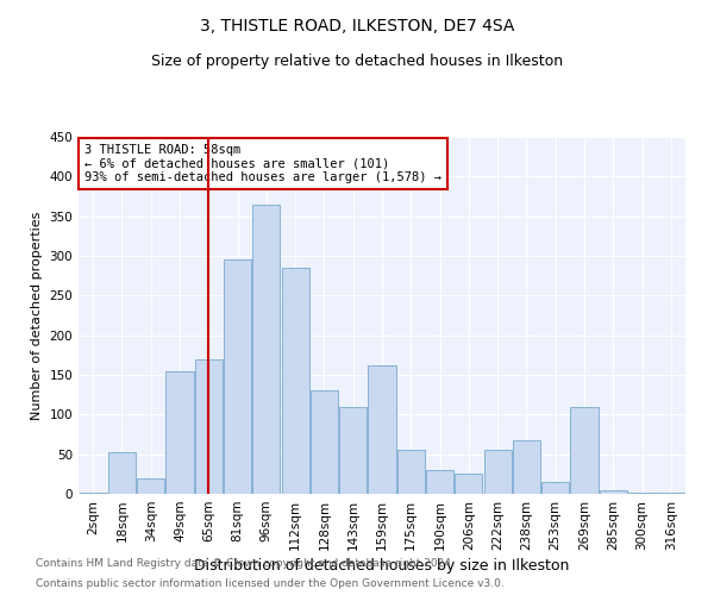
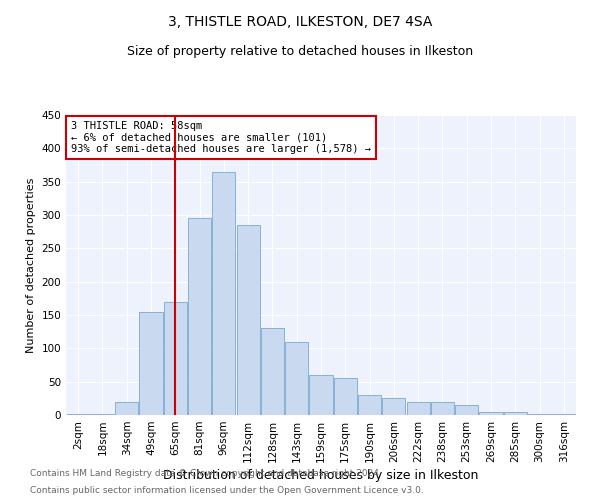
18sqm: 52 -> 1
159sqm: 162 -> 60
222sqm: 56 -> 20
238sqm: 68 -> 20
269sqm: 110 -> 5
